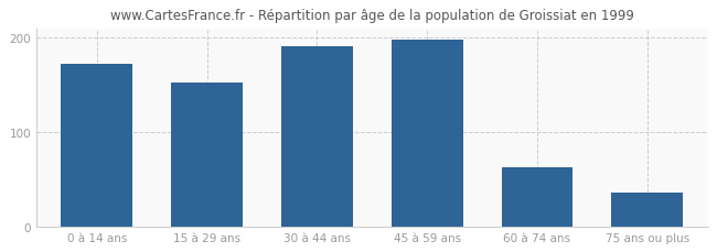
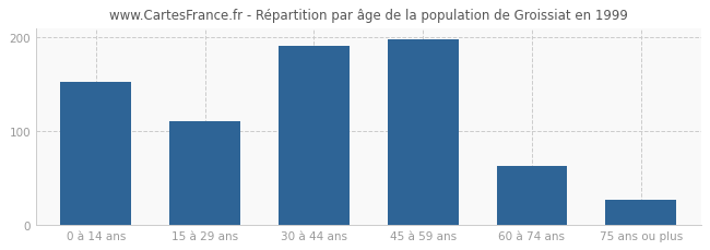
0 à 14 ans: 172 -> 152
15 à 29 ans: 152 -> 111
75 ans ou plus: 36 -> 27
